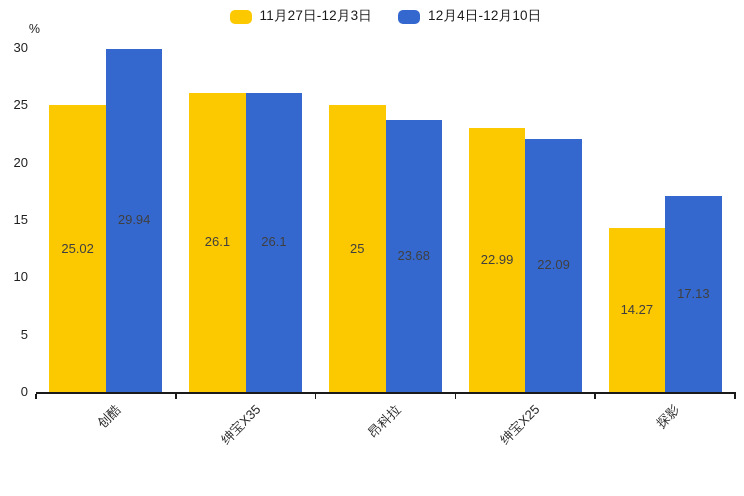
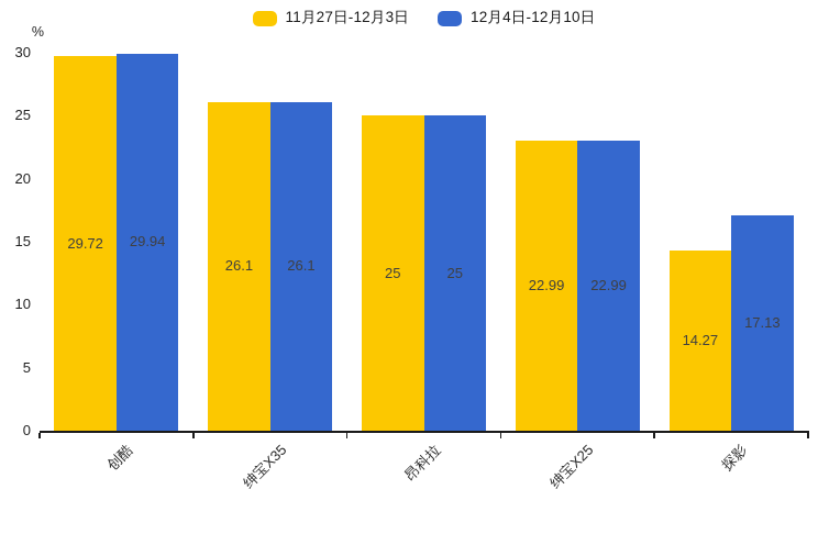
11月27日-12月3日/创酷: 25.02 -> 29.72
12月4日-12月10日/昂科拉: 23.68 -> 25
12月4日-12月10日/绅宝X25: 22.09 -> 22.99
